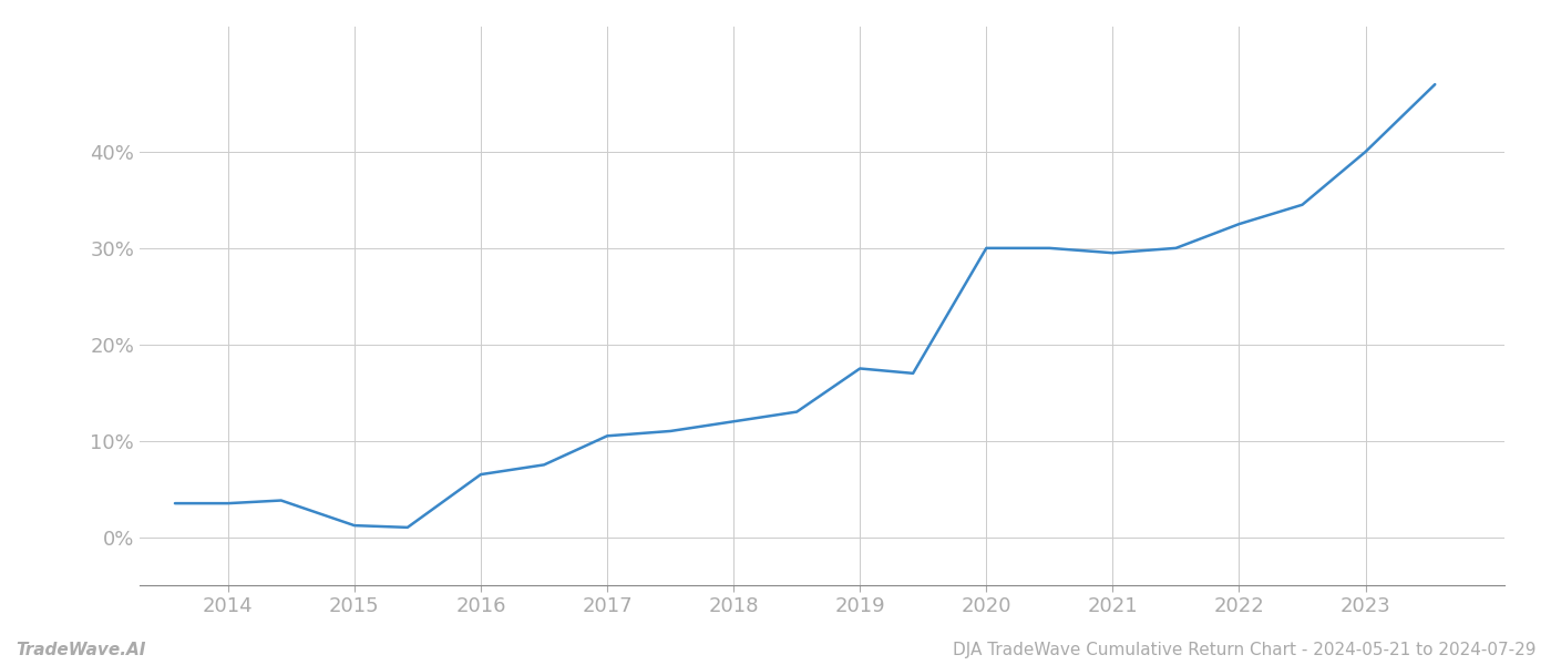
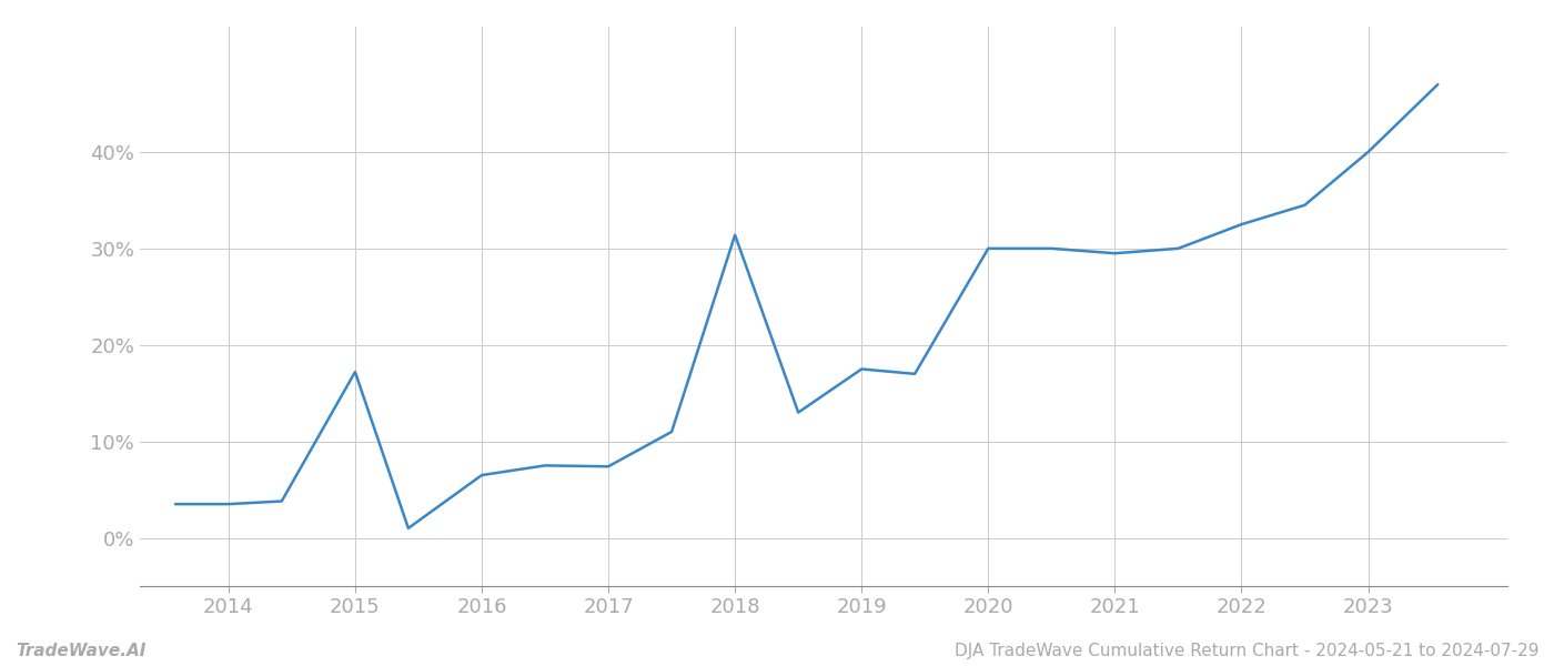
2015: 1.2% -> 17.2%
2017: 10.5% -> 7.4%
2018: 12.0% -> 31.4%
